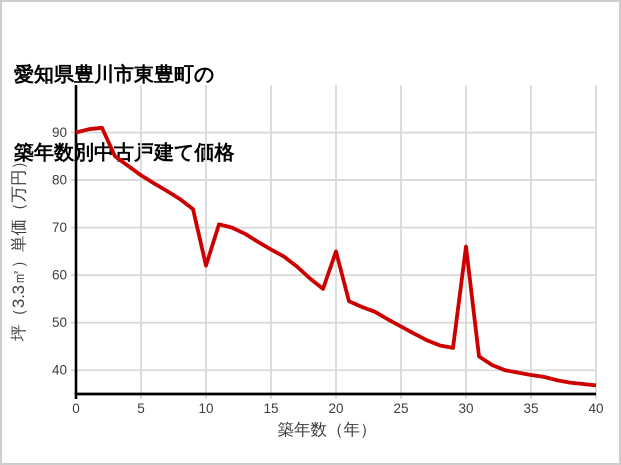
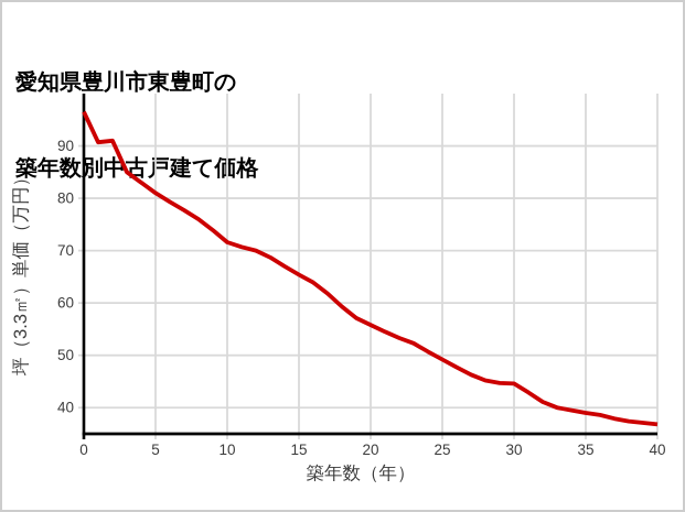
0: 90 -> 96
10: 62 -> 72
20: 65 -> 56
30: 66 -> 45
